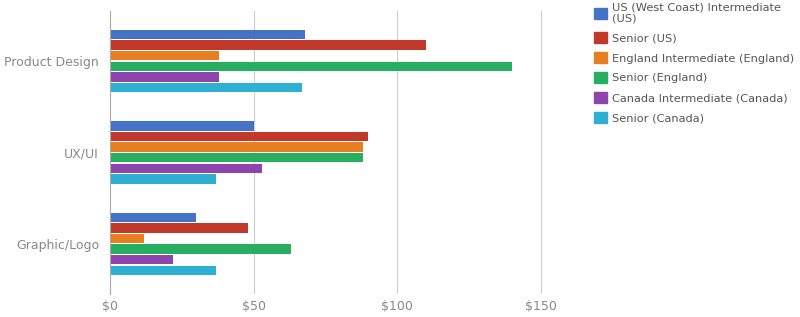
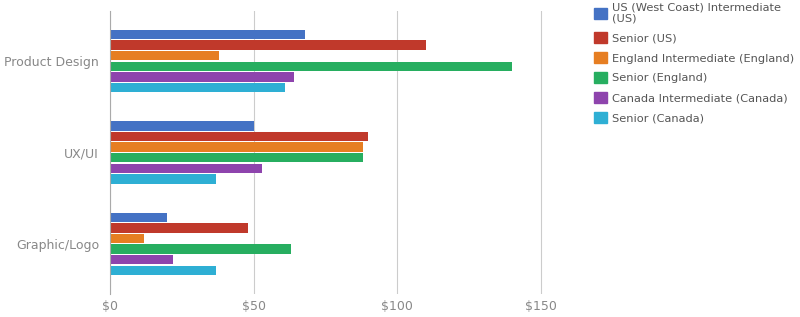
Canada Intermediate (Canada)/Product Design: $38 -> $64
Senior (Canada)/Product Design: $67 -> $61
US (West Coast) Intermediate (US)/Graphic/Logo: $30 -> $20
